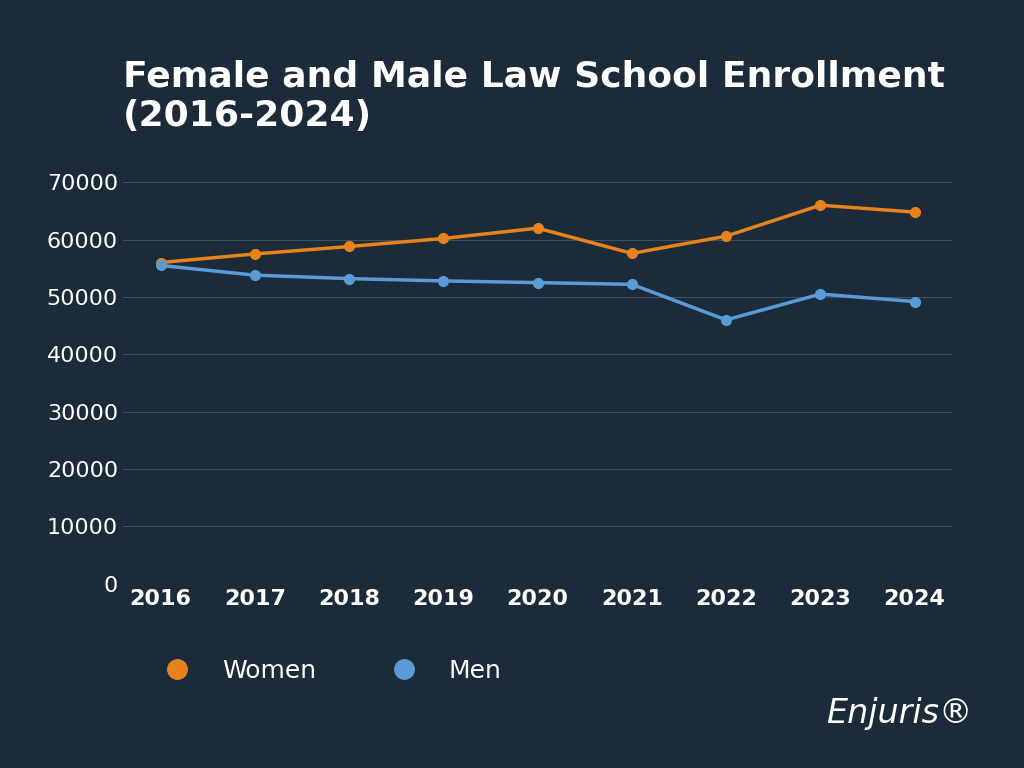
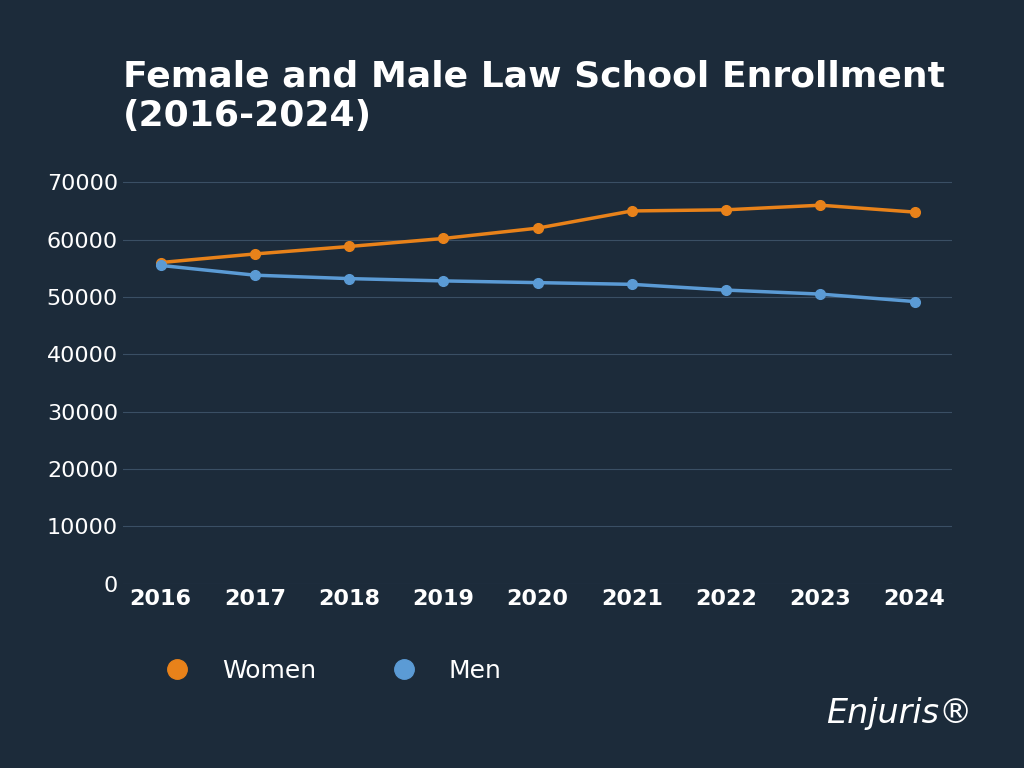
Women/2021: 57600 -> 65000
Women/2022: 60600 -> 65200
Men/2022: 46000 -> 51200
